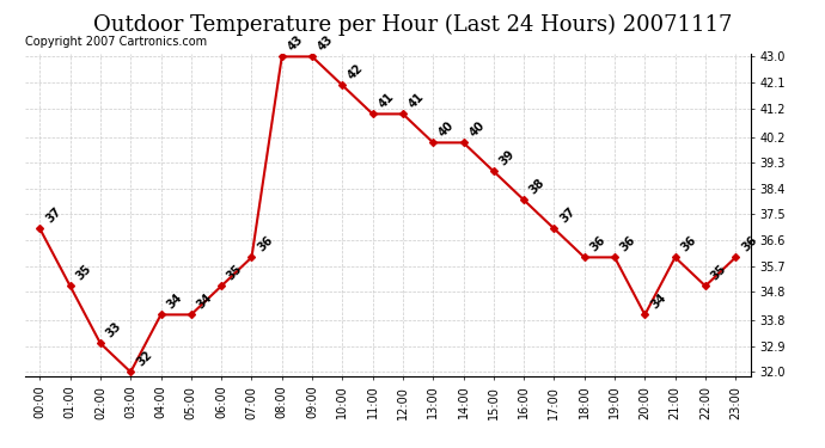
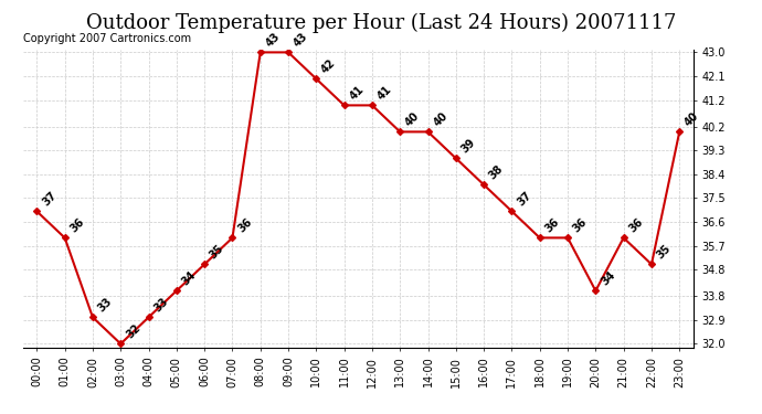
01:00: 35 -> 36
04:00: 34 -> 33
23:00: 36 -> 40
